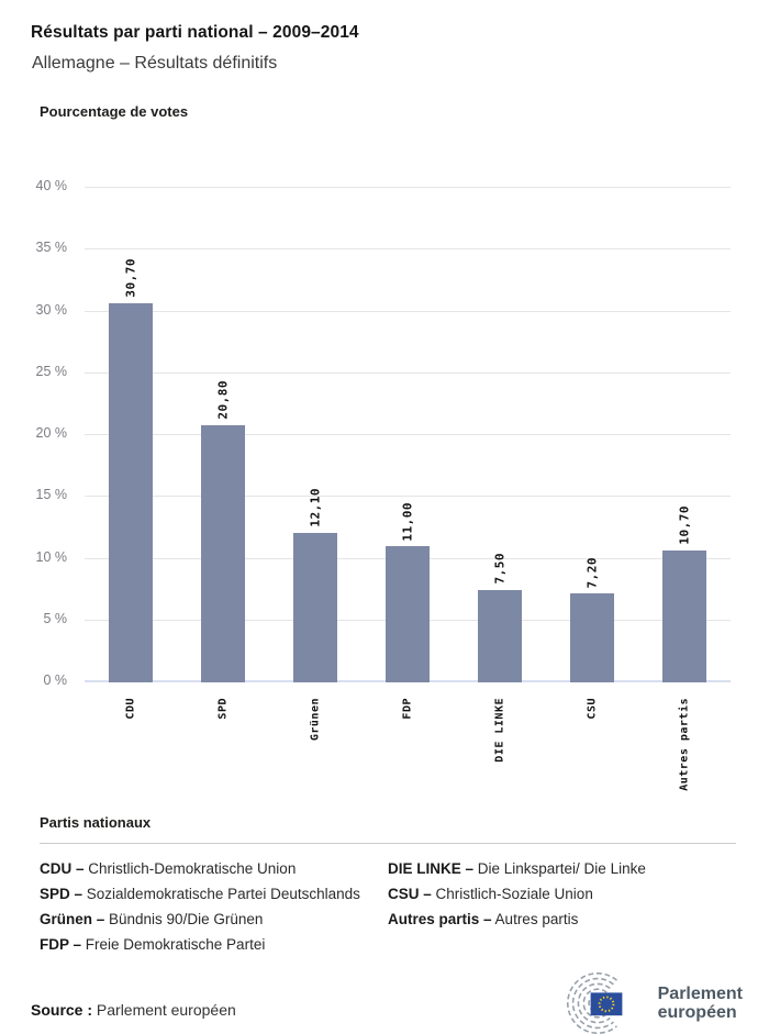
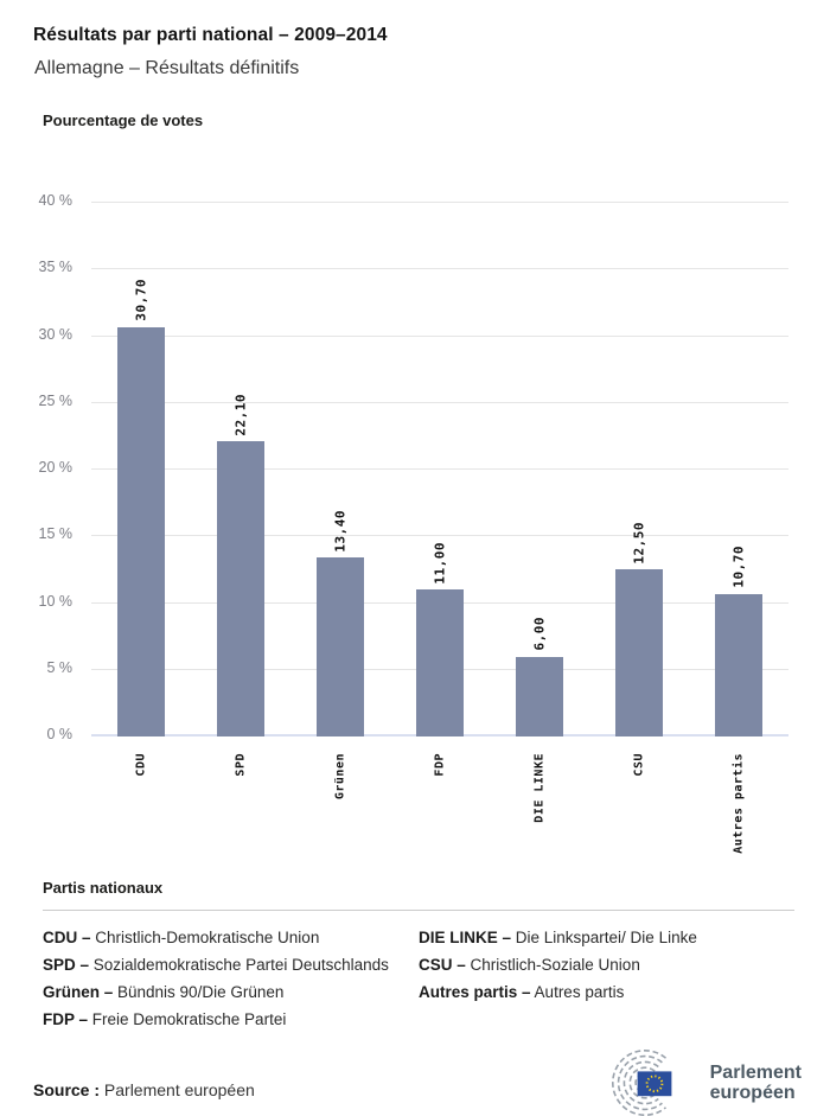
SPD: 20,80 -> 22,10
Grünen: 12,10 -> 13,40
DIE LINKE: 7,50 -> 6,00
CSU: 7,20 -> 12,50
